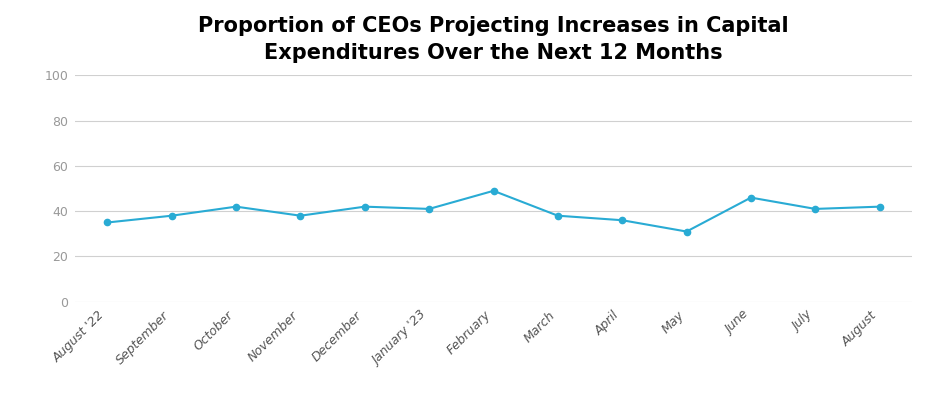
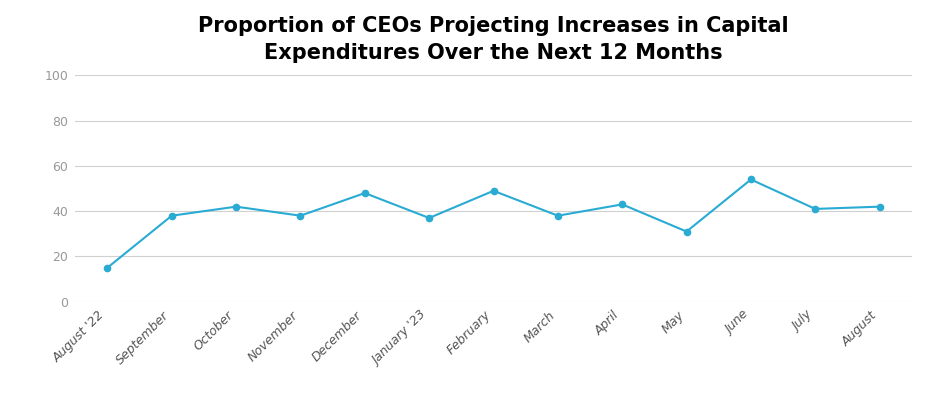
August '22: 35 -> 15
December: 42 -> 48
January '23: 41 -> 37
April: 36 -> 43
June: 46 -> 54
